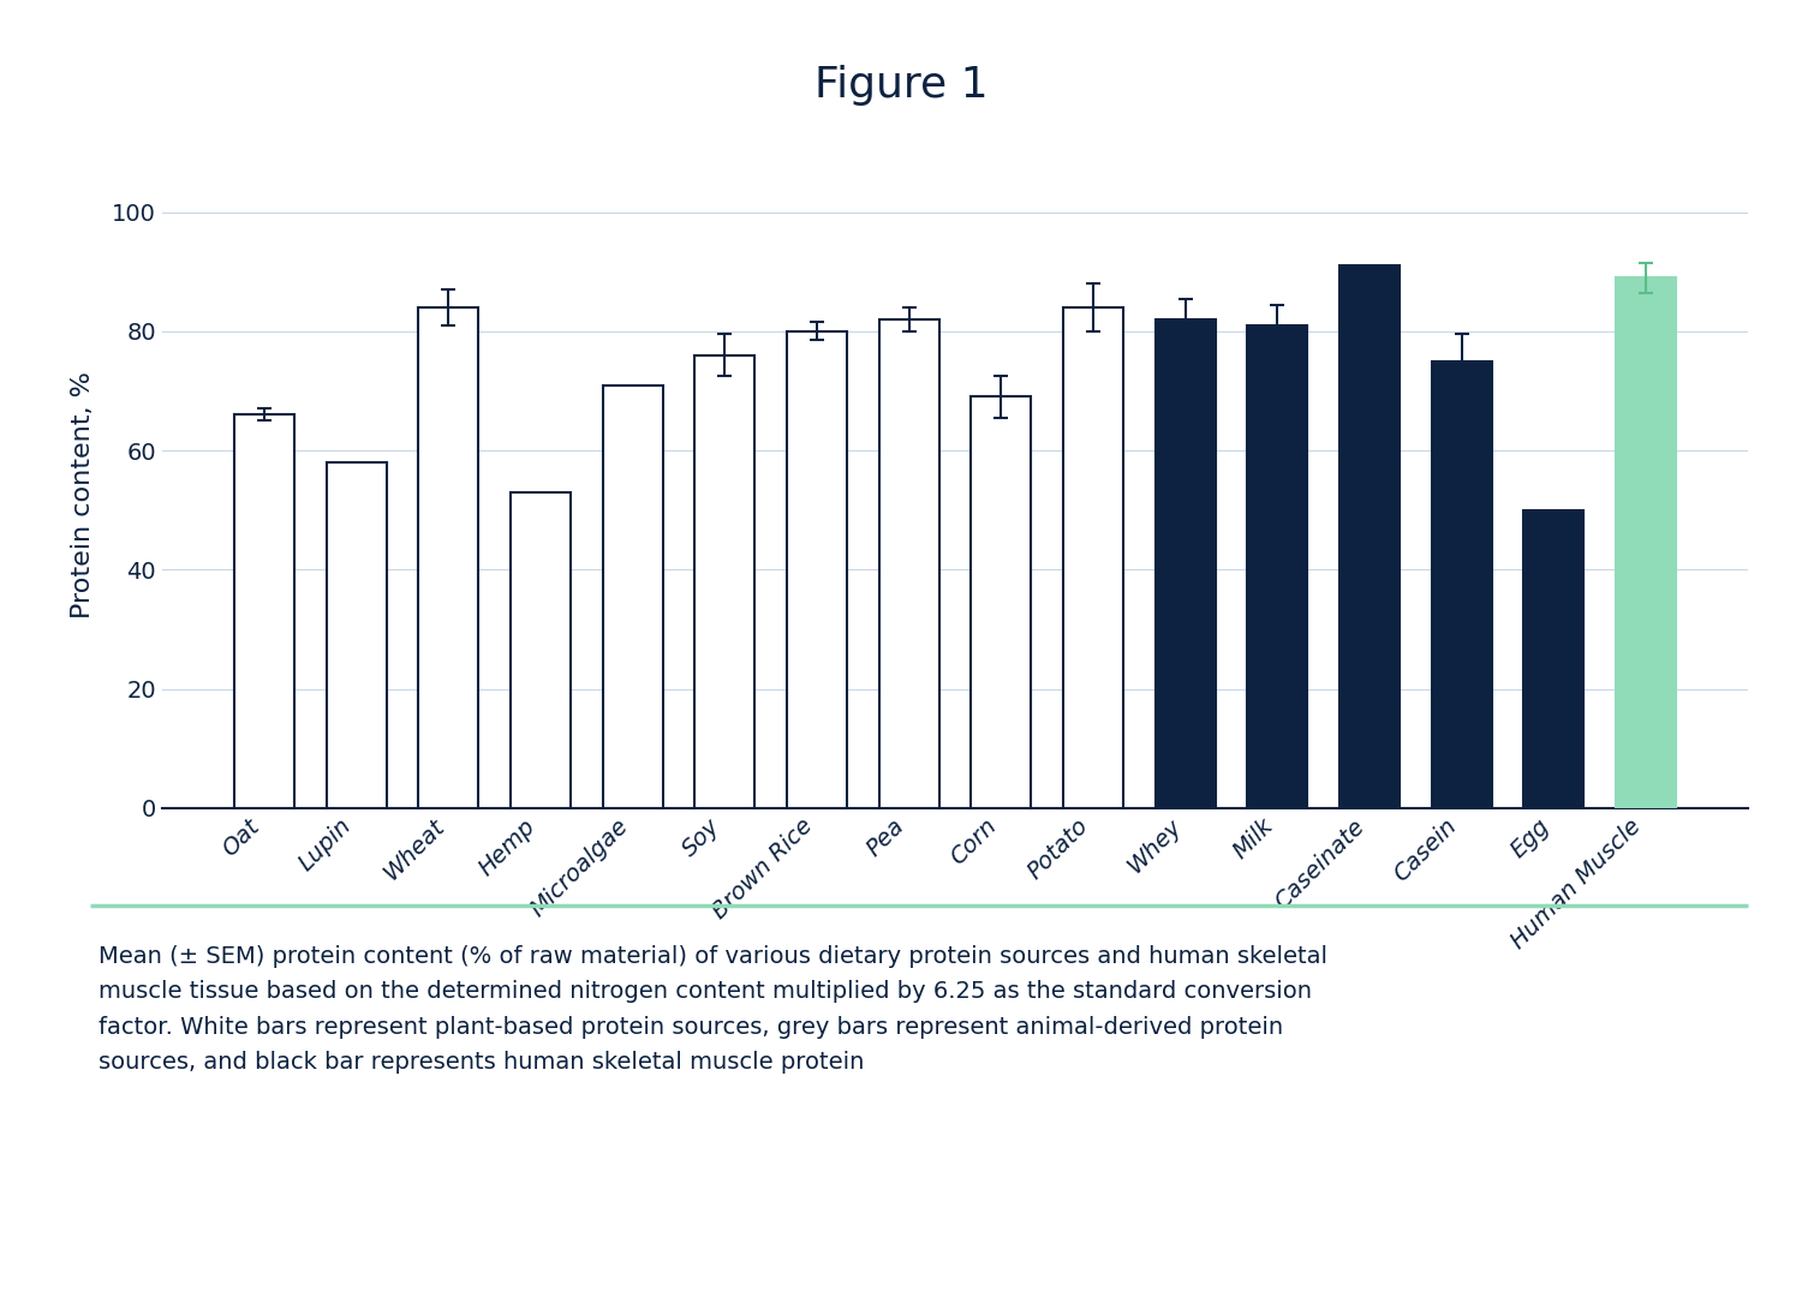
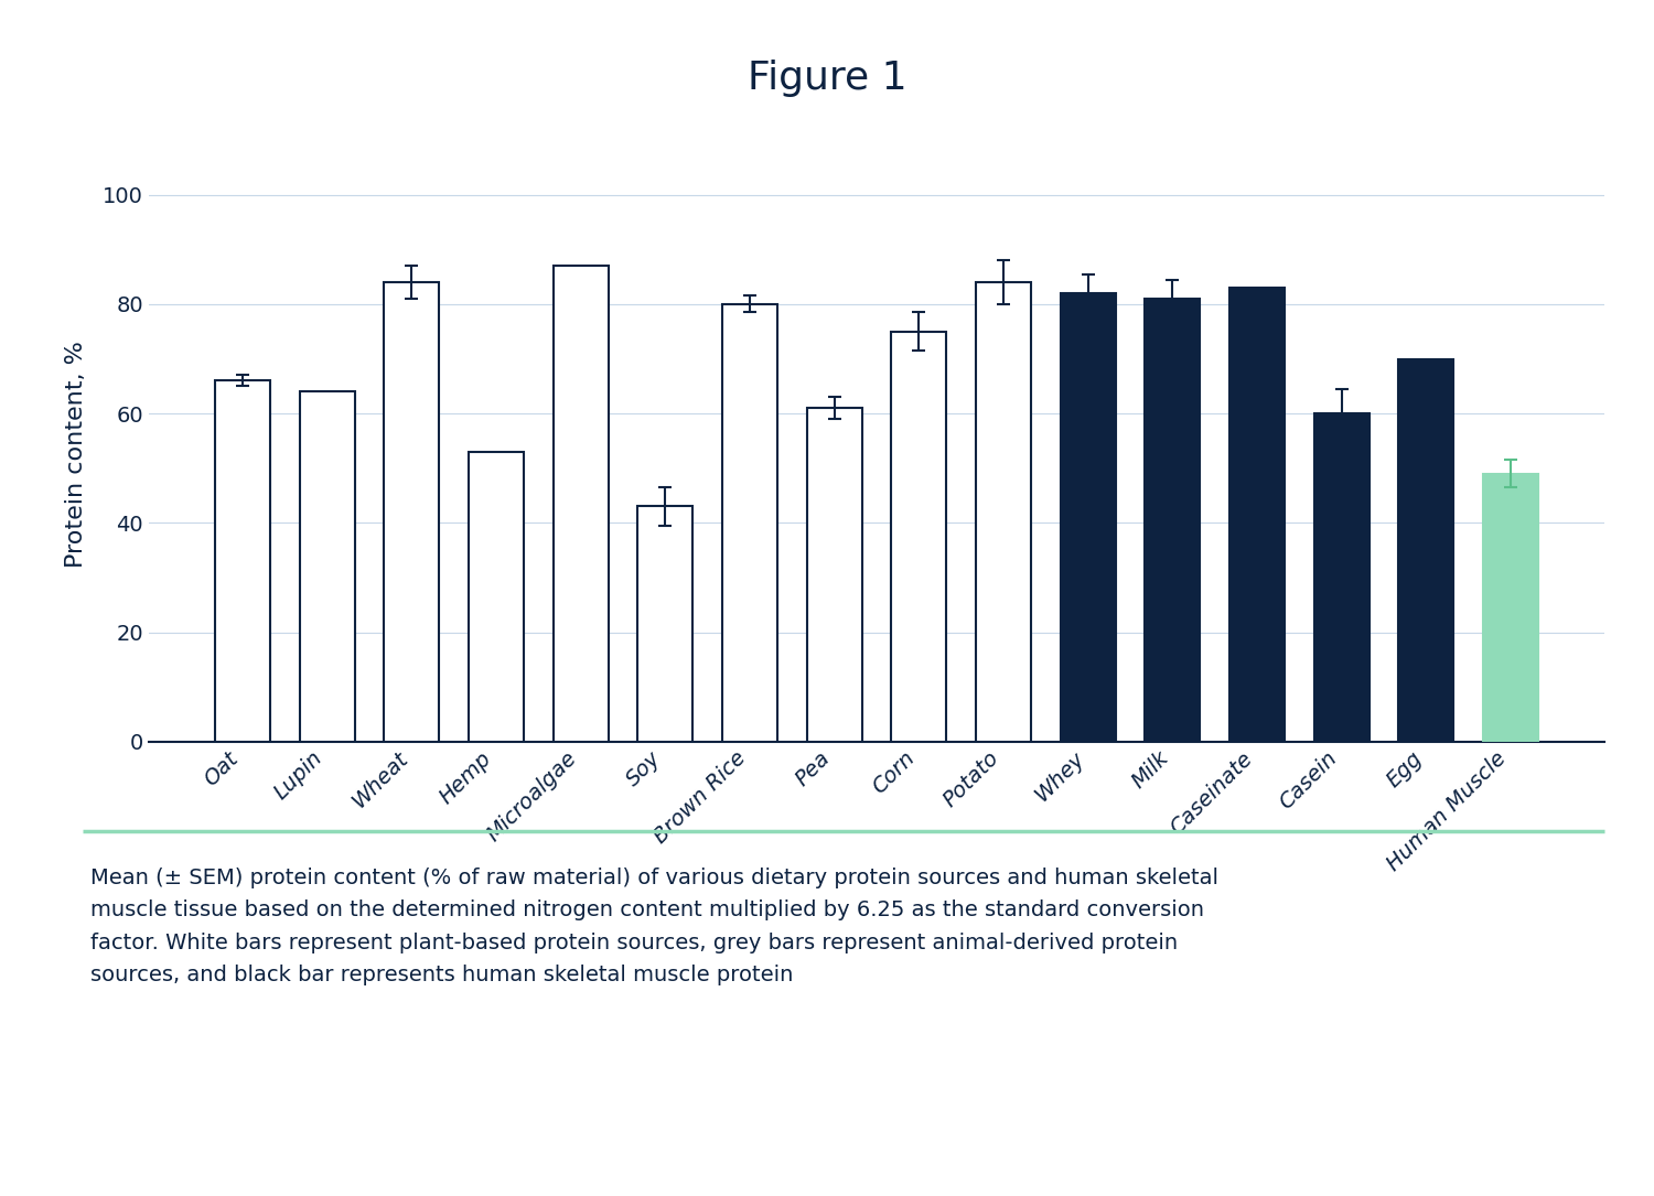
Lupin: 58 -> 64
Microalgae: 71 -> 87
Soy: 76 -> 43
Pea: 82 -> 61
Corn: 69 -> 75
Caseinate: 91 -> 83
Casein: 75 -> 60
Egg: 50 -> 70
Human Muscle: 89 -> 49
